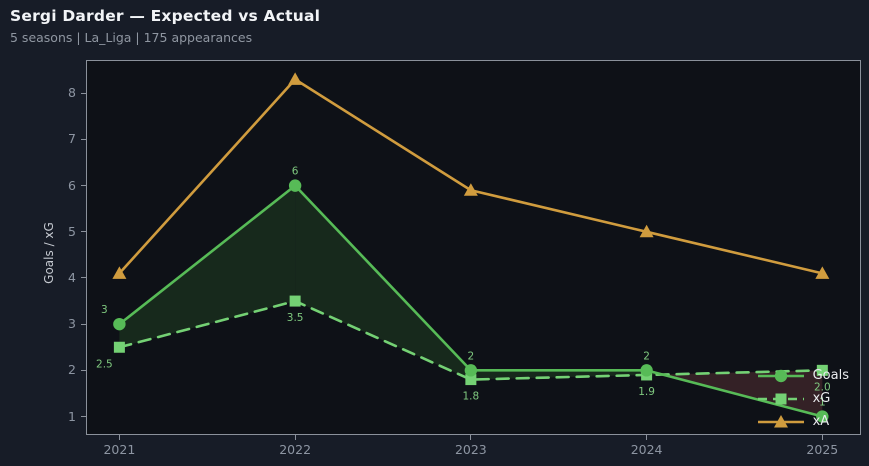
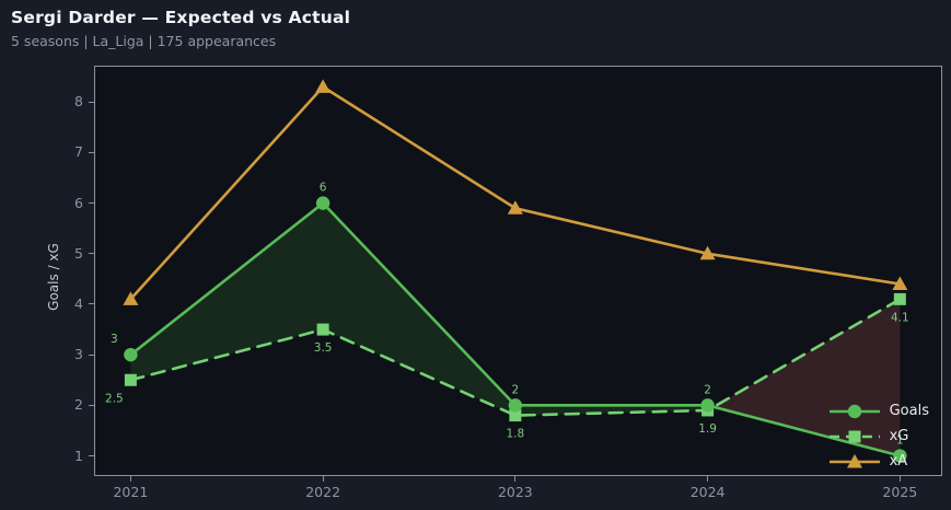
xG/2025: 2.0 -> 4.1
xA/2025: 4.1 -> 4.4
